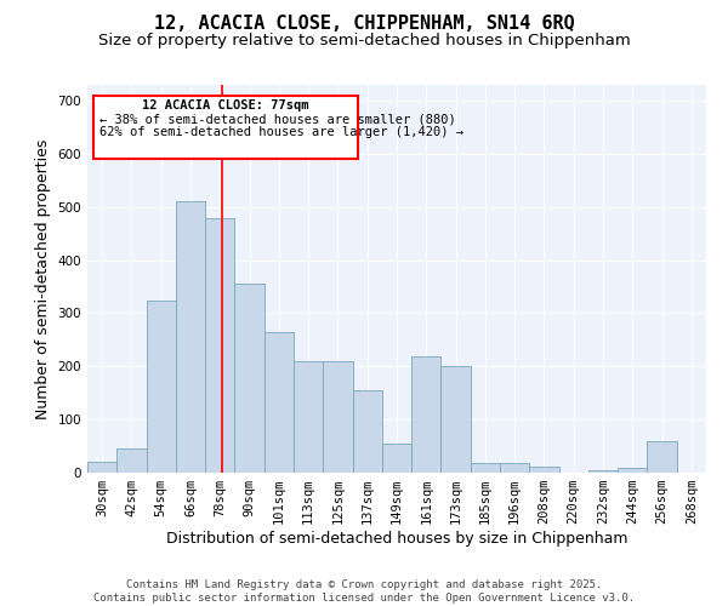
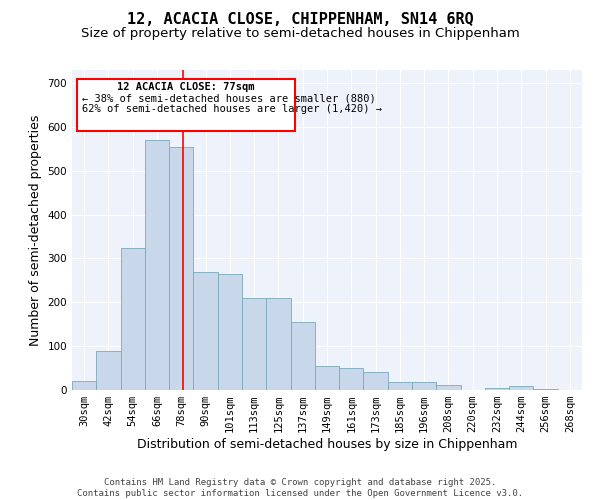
42sqm: 45 -> 88
66sqm: 510 -> 570
78sqm: 480 -> 555
90sqm: 355 -> 270
161sqm: 220 -> 50
173sqm: 200 -> 42
256sqm: 60 -> 2
